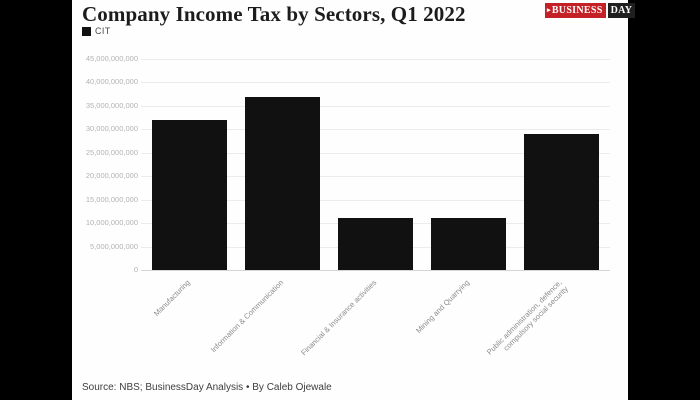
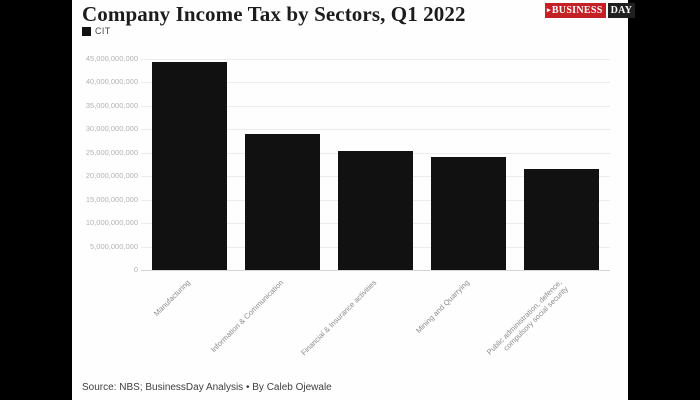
Manufacturing: 32000000000 -> 44000000000
Information & Communication: 37000000000 -> 29000000000
Financial & Insurance activities: 11000000000 -> 25000000000
Mining and Quarrying: 11000000000 -> 24000000000
Public administration, defence, compulsory social security: 29000000000 -> 22000000000
